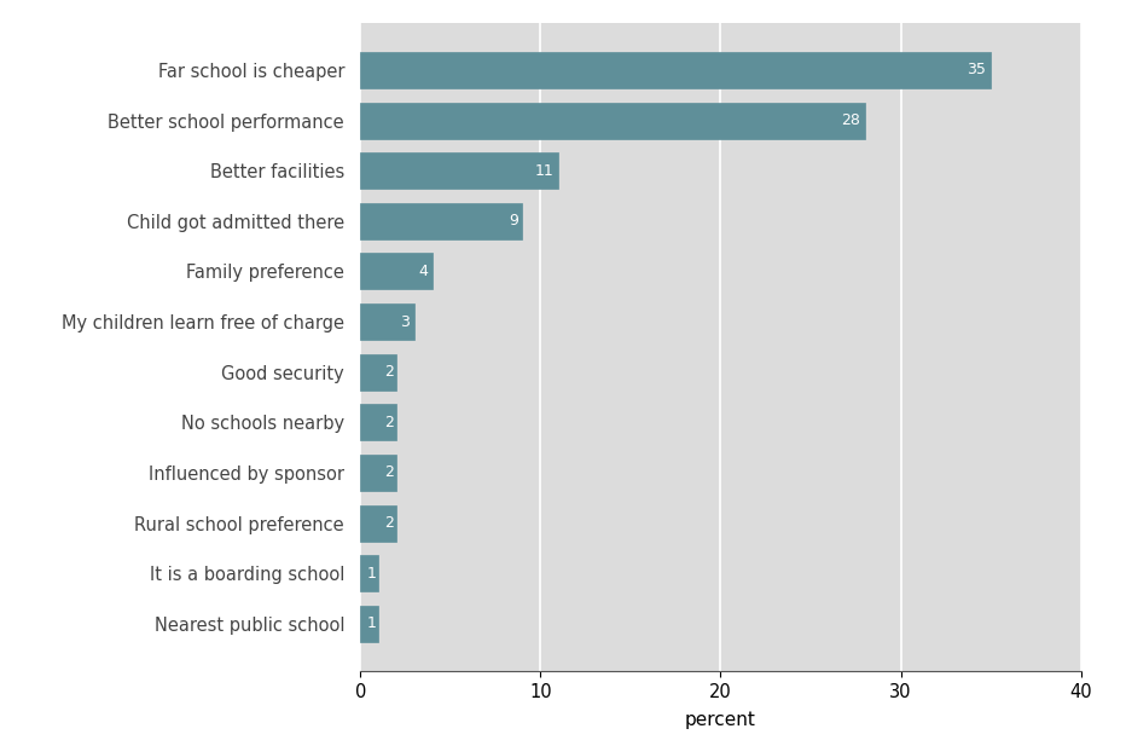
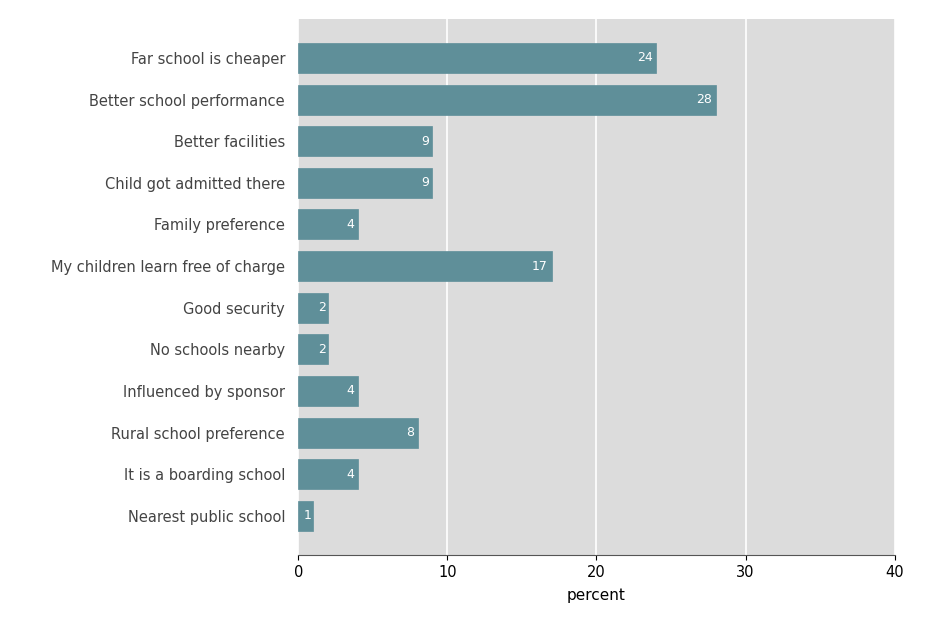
Far school is cheaper: 35 -> 24
Better facilities: 11 -> 9
My children learn free of charge: 3 -> 17
Influenced by sponsor: 2 -> 4
Rural school preference: 2 -> 8
It is a boarding school: 1 -> 4
